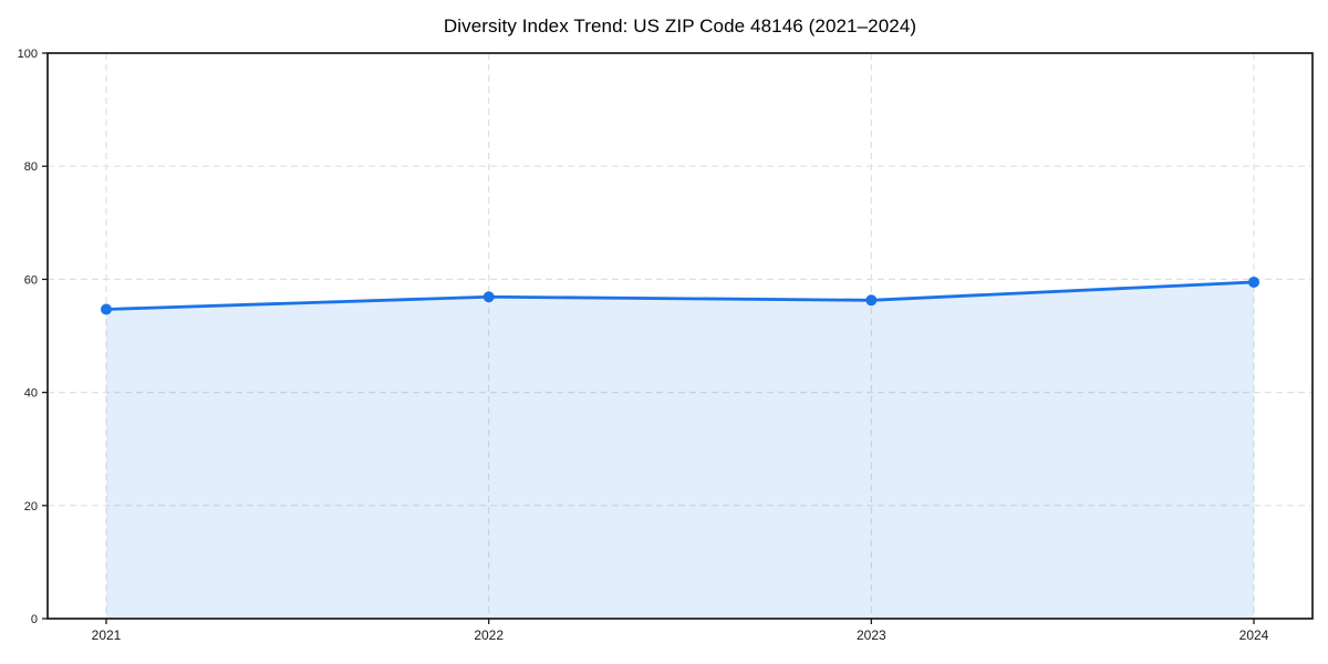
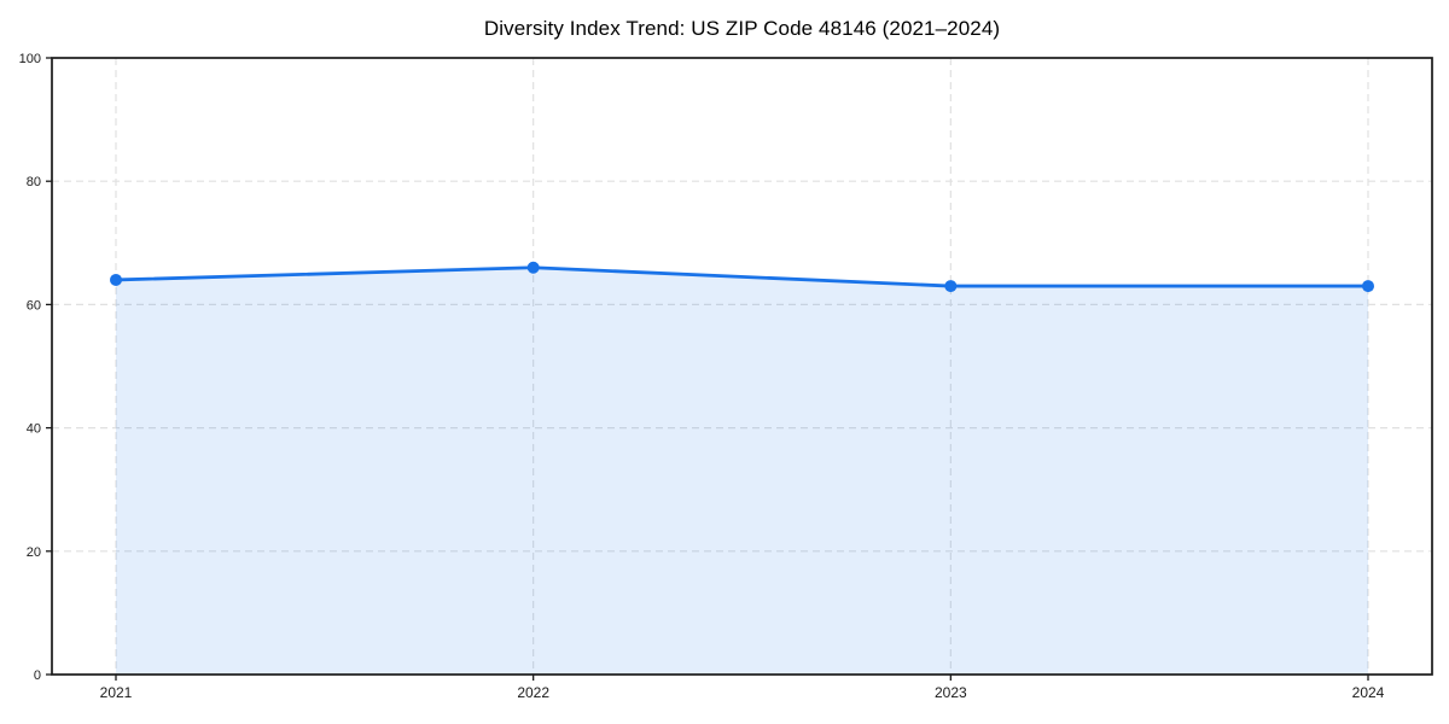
2021: 55 -> 64
2022: 57 -> 66
2023: 56 -> 63
2024: 60 -> 63
